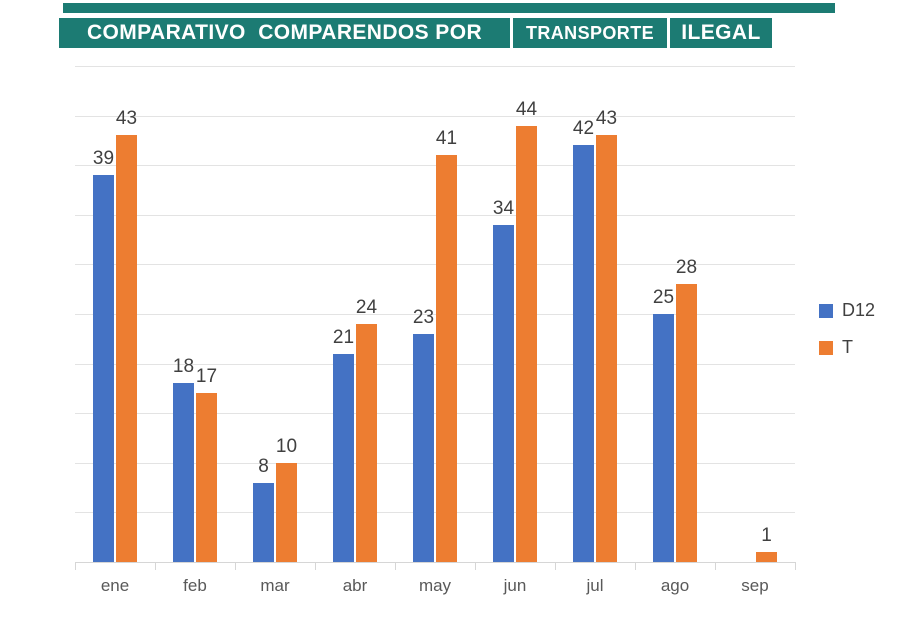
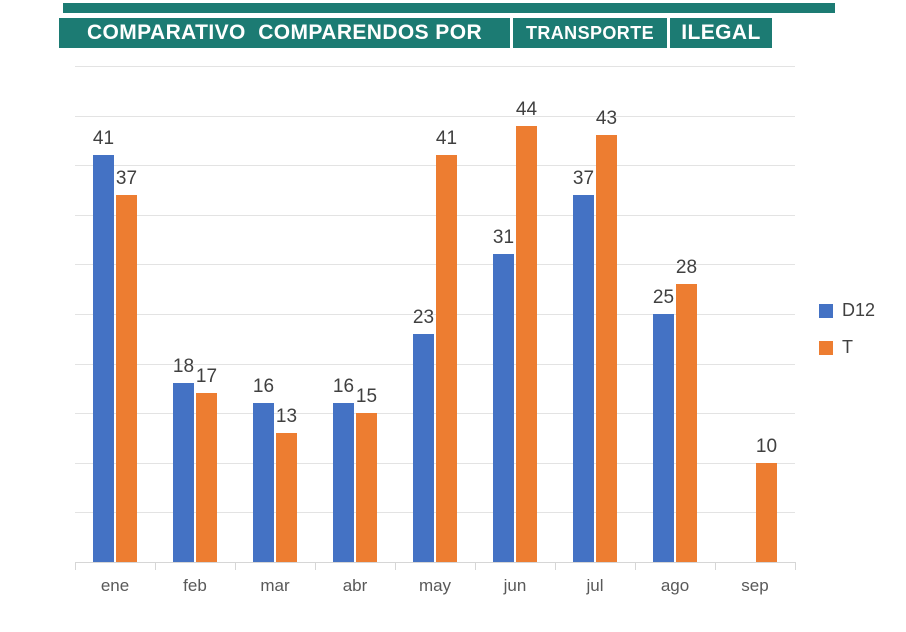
D12/ene: 39 -> 41
T/ene: 43 -> 37
D12/mar: 8 -> 16
T/mar: 10 -> 13
D12/abr: 21 -> 16
T/abr: 24 -> 15
D12/jun: 34 -> 31
D12/jul: 42 -> 37
T/sep: 1 -> 10
